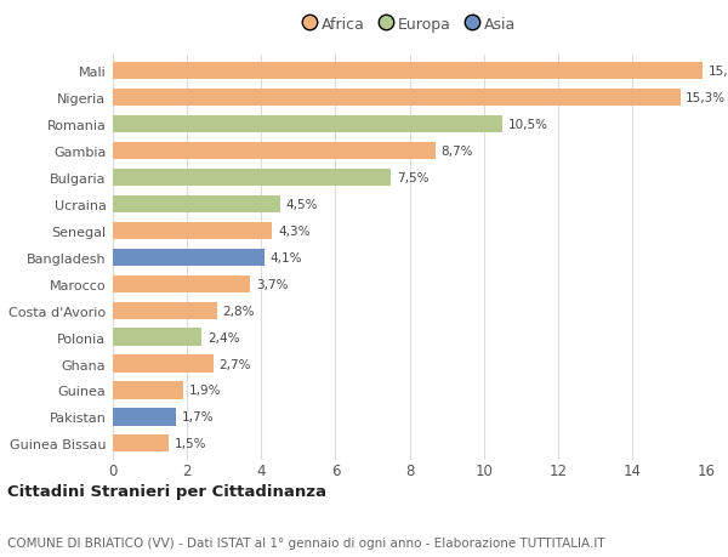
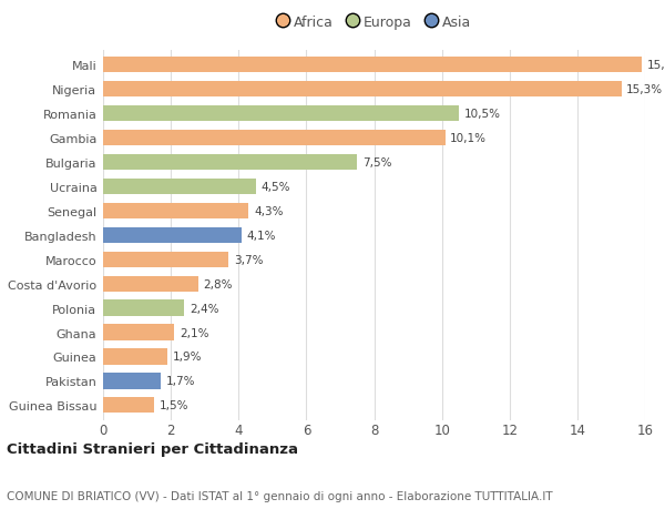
Gambia: 8,7% -> 10,1%
Ghana: 2,7% -> 2,1%
